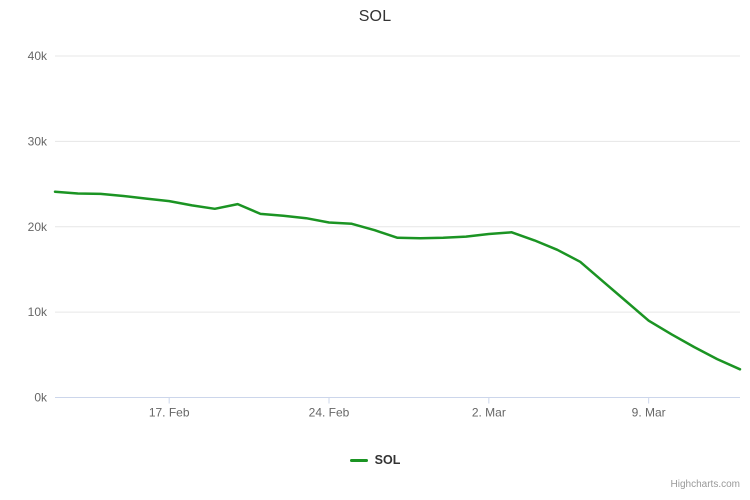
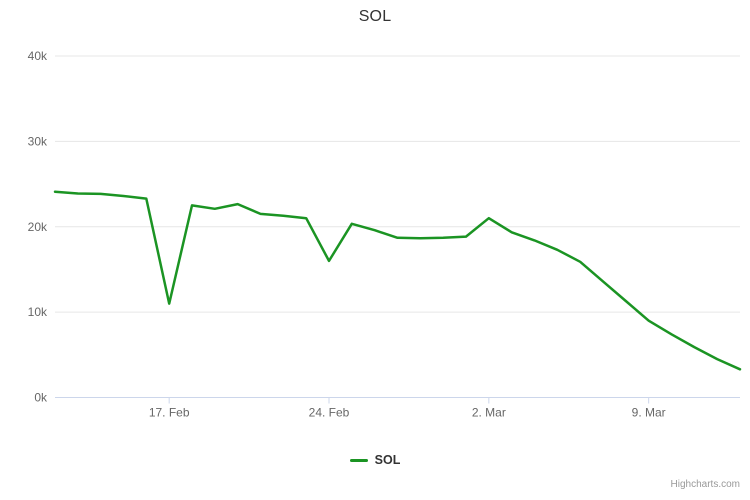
17. Feb: 23k -> 11k
24. Feb: 20k -> 16k
2. Mar: 19k -> 21k
